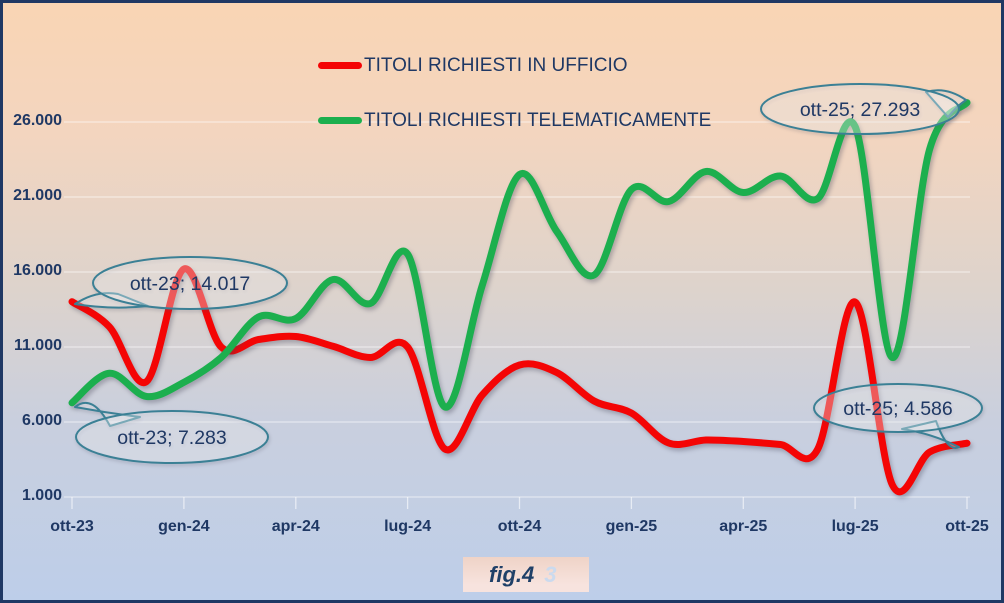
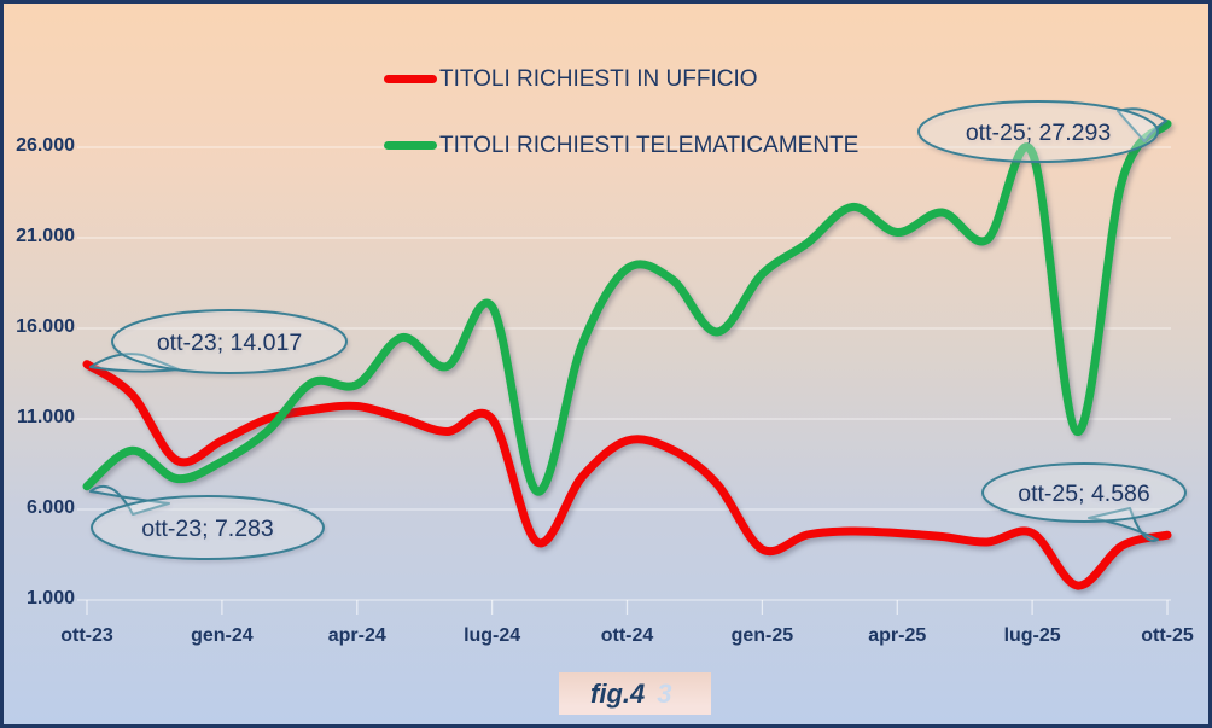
TITOLI RICHIESTI IN UFFICIO/gen-24: 16200 -> 9800
TITOLI RICHIESTI TELEMATICAMENTE/ott-24: 22500 -> 19300
TITOLI RICHIESTI IN UFFICIO/gen-25: 6600 -> 3800
TITOLI RICHIESTI TELEMATICAMENTE/gen-25: 21500 -> 19000
TITOLI RICHIESTI IN UFFICIO/lug-25: 14000 -> 4700
